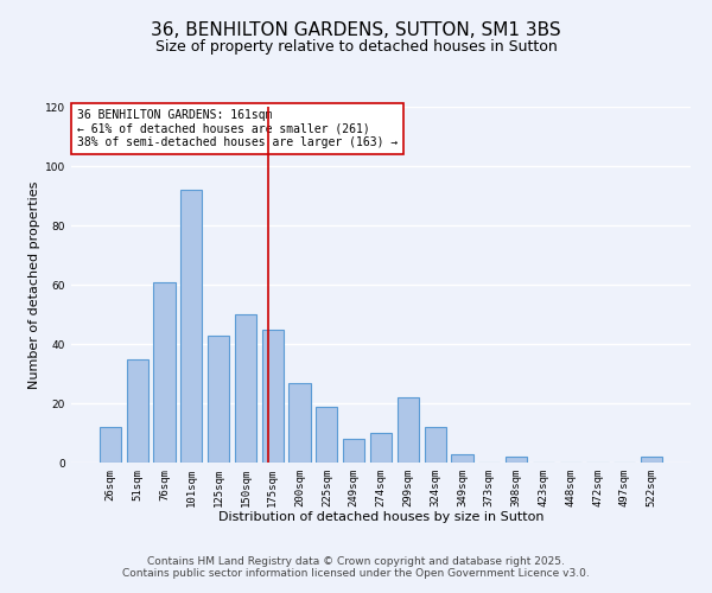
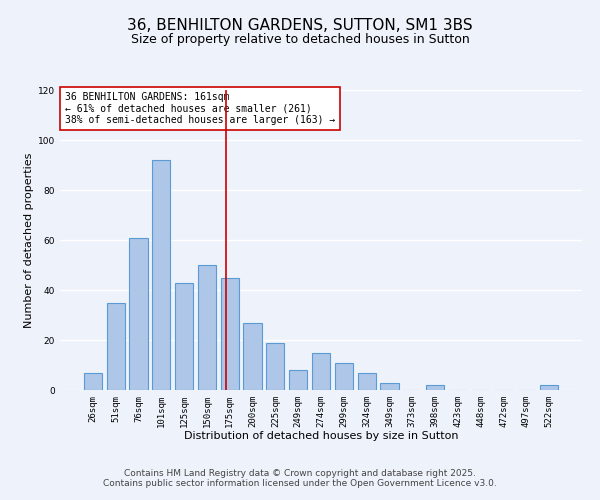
26sqm: 12 -> 7
274sqm: 10 -> 15
299sqm: 22 -> 11
324sqm: 12 -> 7
